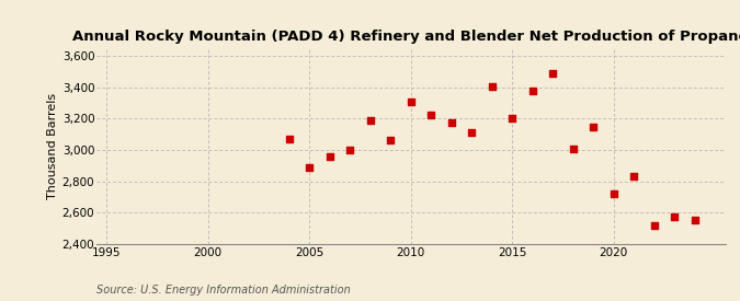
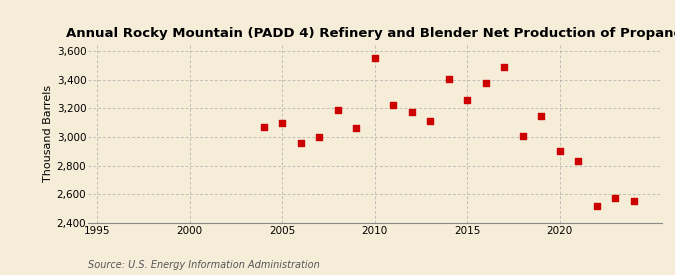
2005: 2,890 -> 3,100
2010: 3,310 -> 3,550
2015: 3,200 -> 3,260
2020: 2,720 -> 2,900
